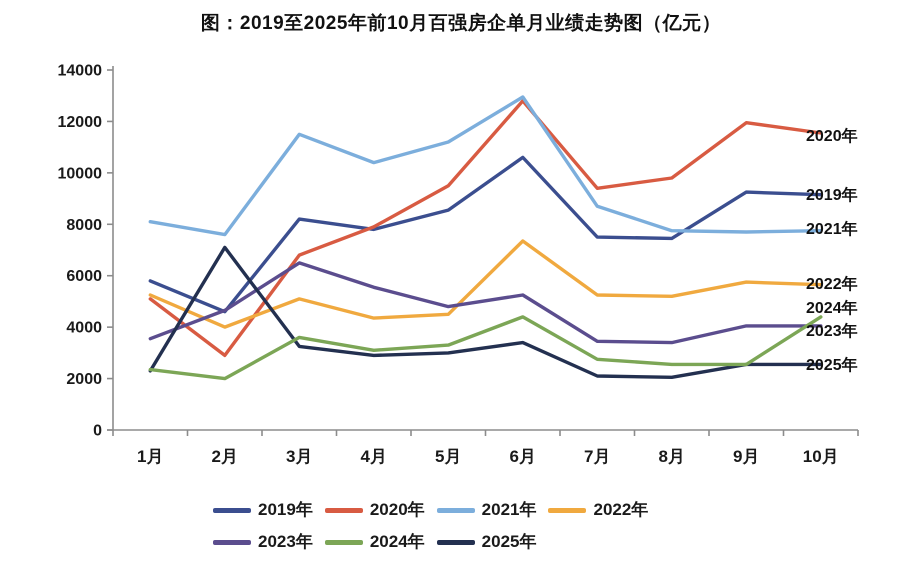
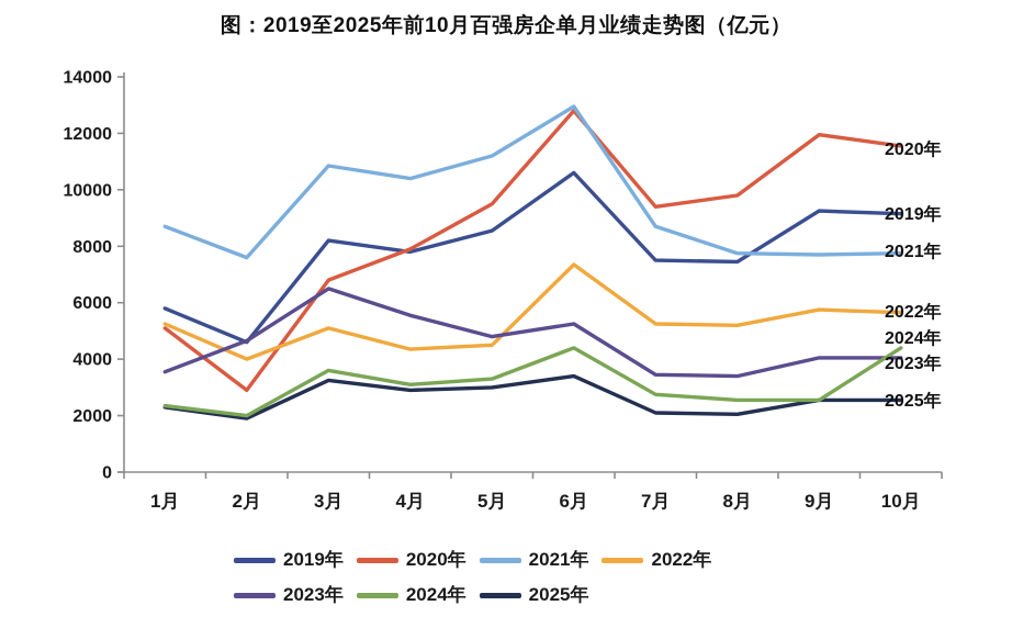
2021年/1月: 8100 -> 8700
2025年/2月: 7100 -> 1900
2021年/3月: 11500 -> 10800
